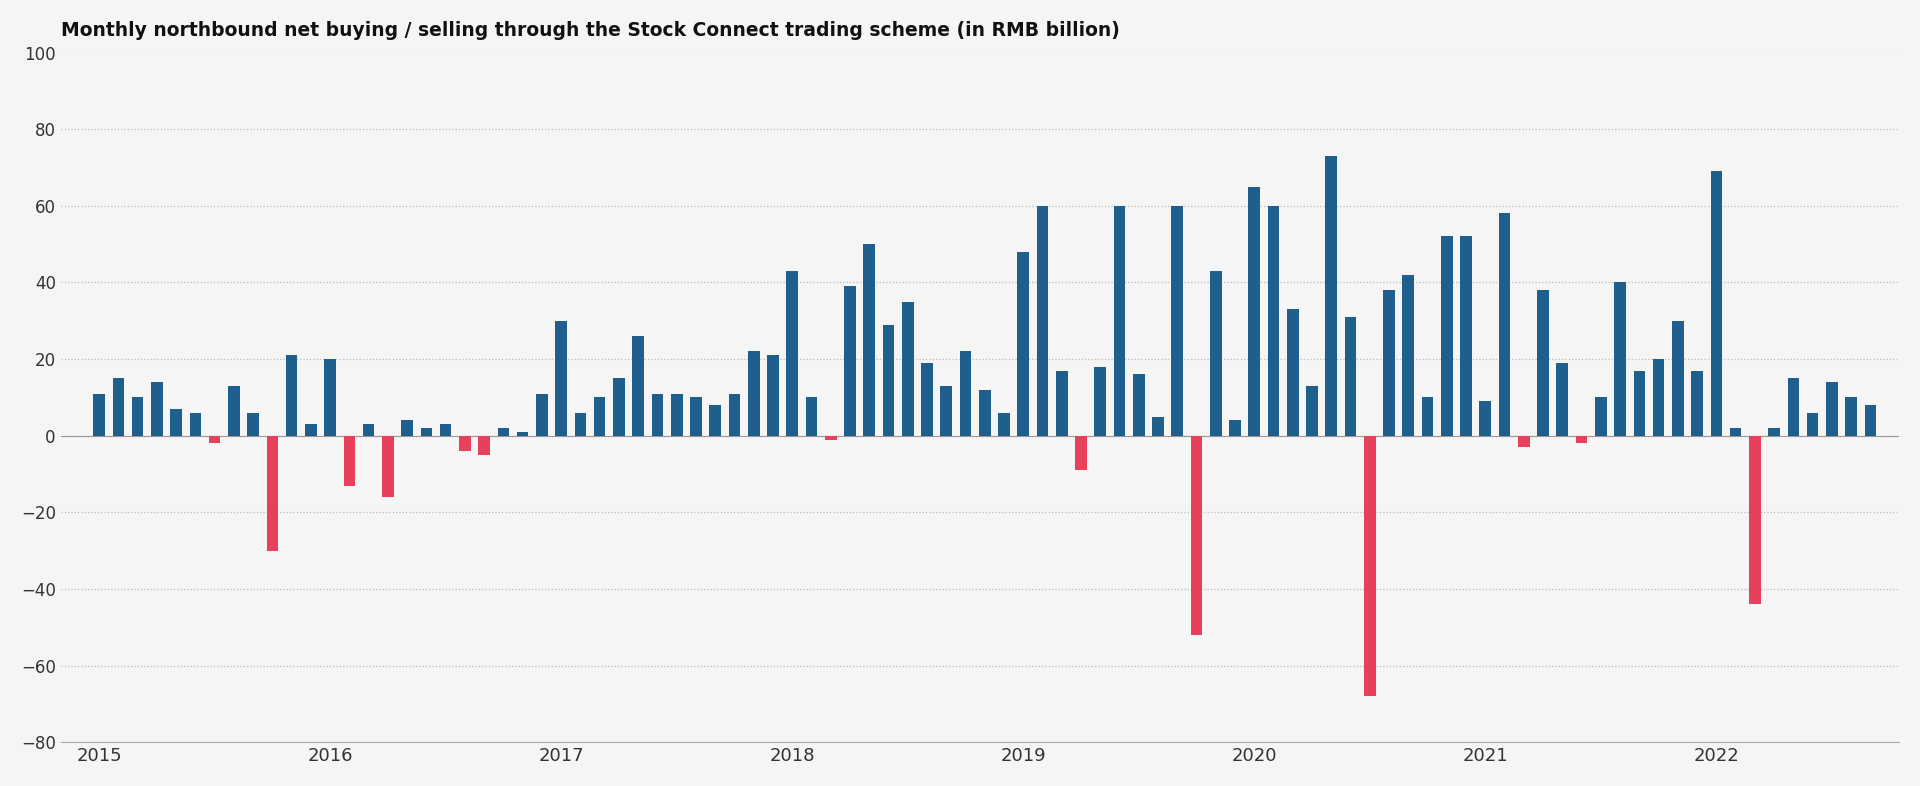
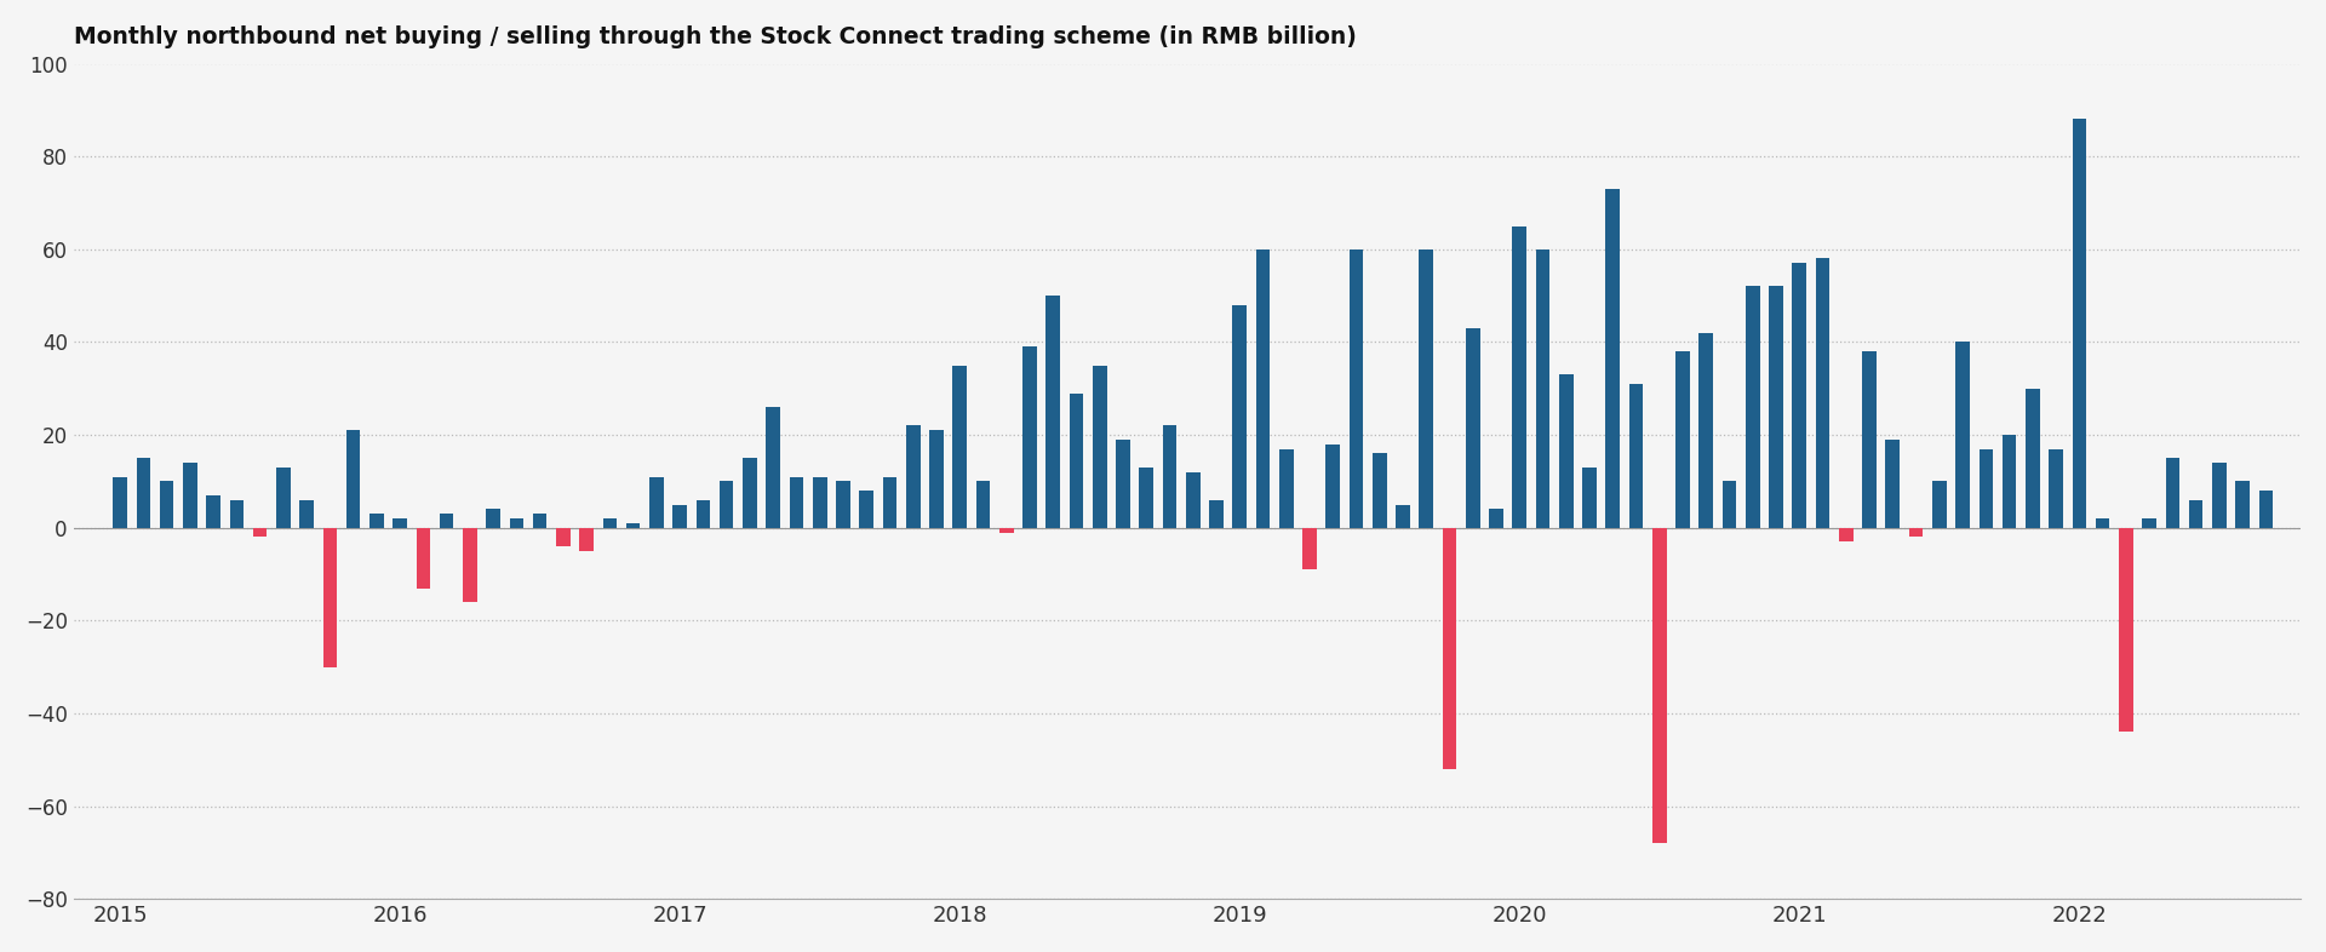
2016: 20 -> 2
2017: 30 -> 5
2018: 43 -> 35
2021: 9 -> 57
2022: 69 -> 88
